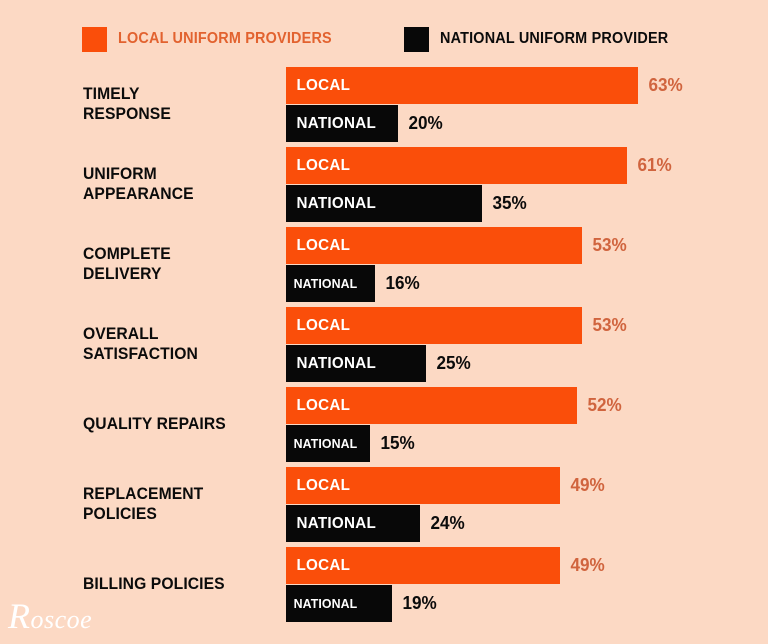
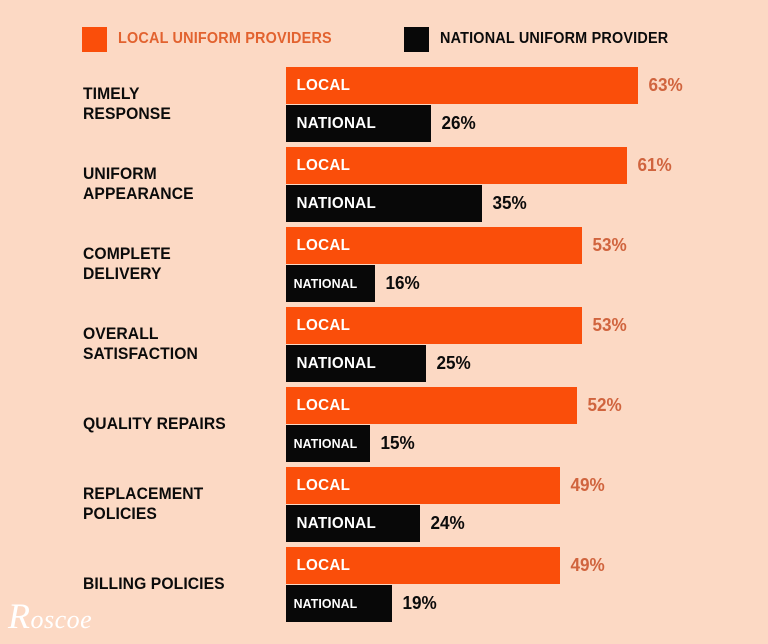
NATIONAL UNIFORM PROVIDER/TIMELY RESPONSE: 20% -> 26%
